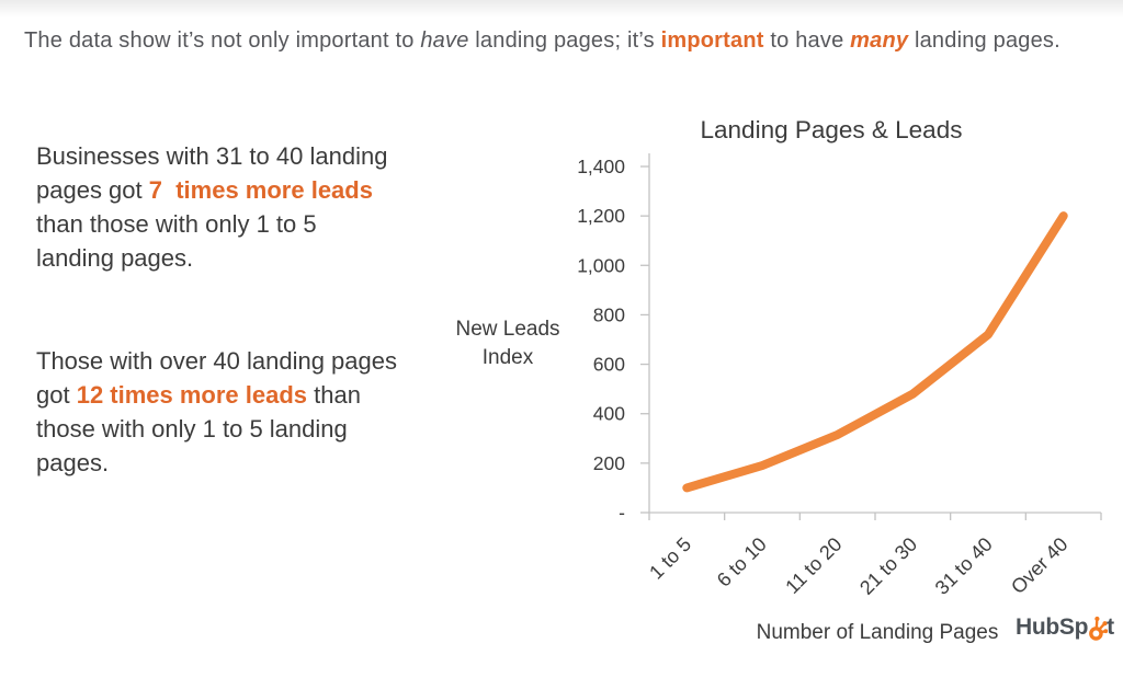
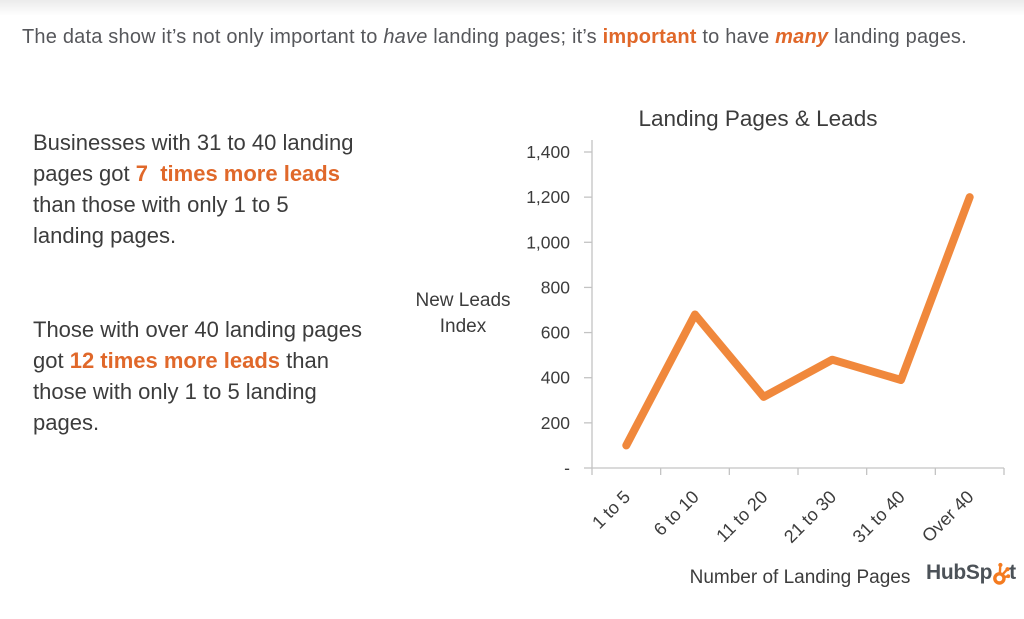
6 to 10: 190 -> 680
31 to 40: 720 -> 390
